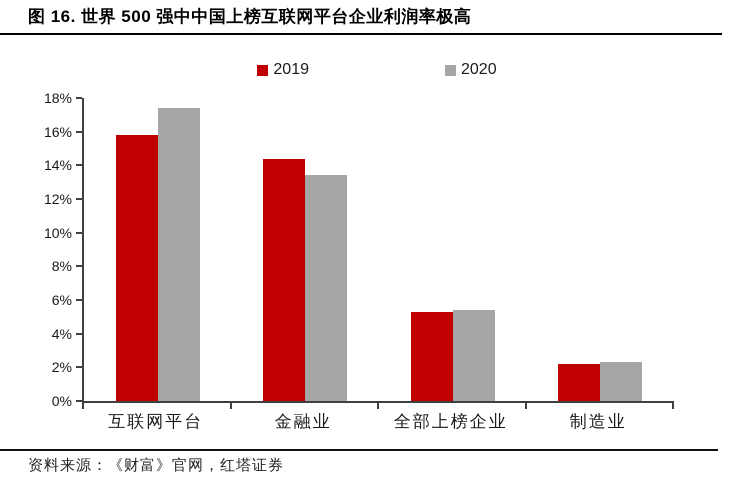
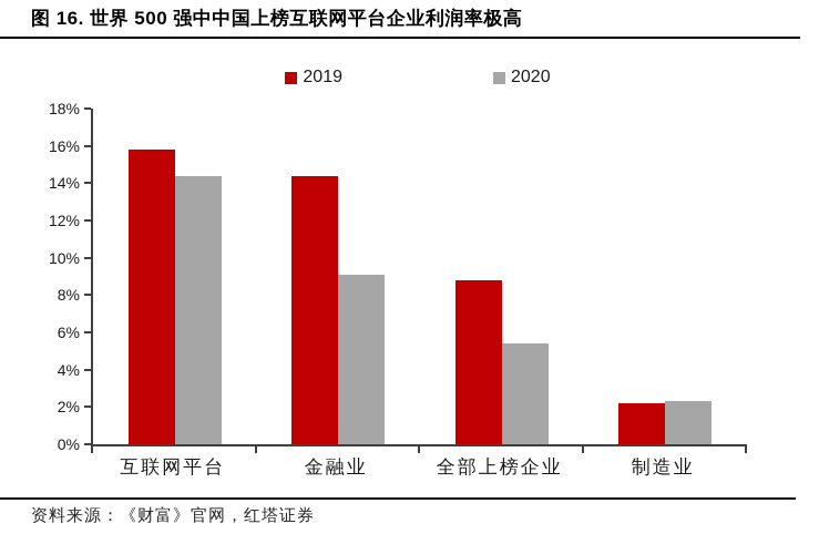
2020/互联网平台: 17.4% -> 14.4%
2020/金融业: 13.4% -> 9.1%
2019/全部上榜企业: 5.3% -> 8.8%
